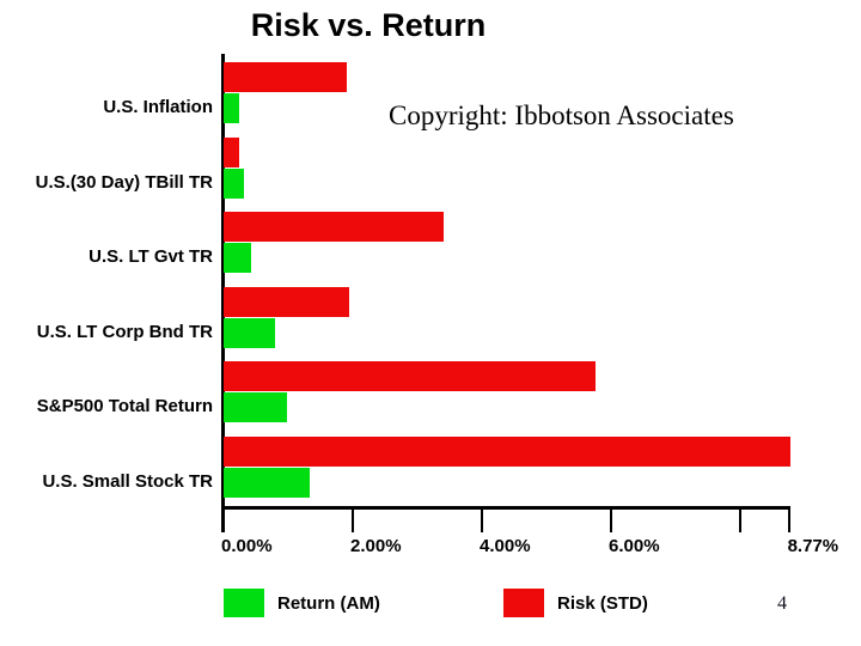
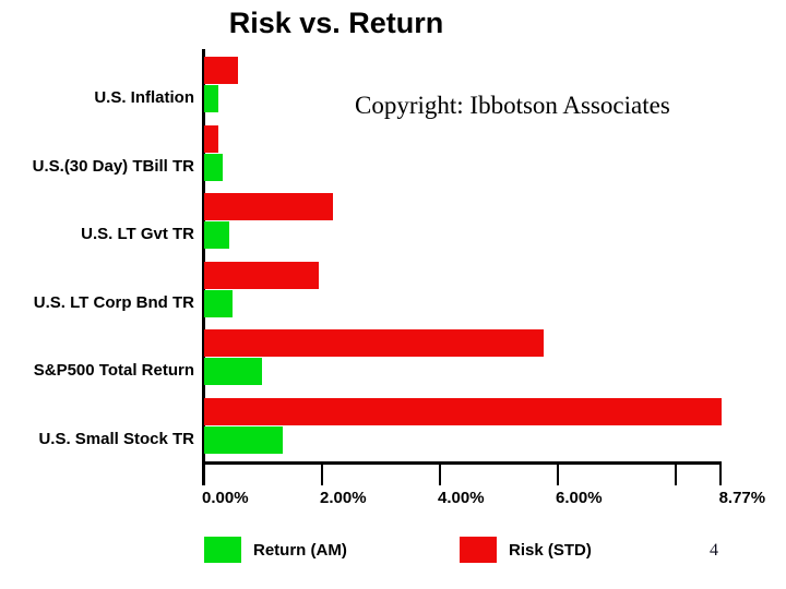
Risk (STD)/U.S. Inflation: 1.9% -> 0.6%
Risk (STD)/U.S. LT Gvt TR: 3.4% -> 2.2%
Return (AM)/U.S. LT Corp Bnd TR: 0.8% -> 0.5%
